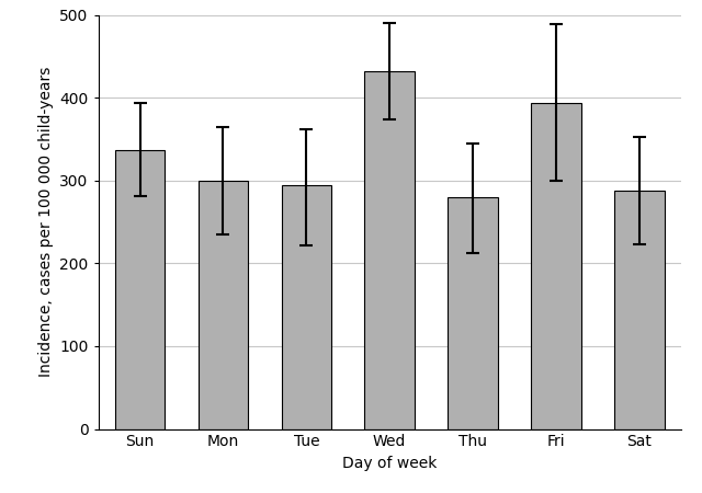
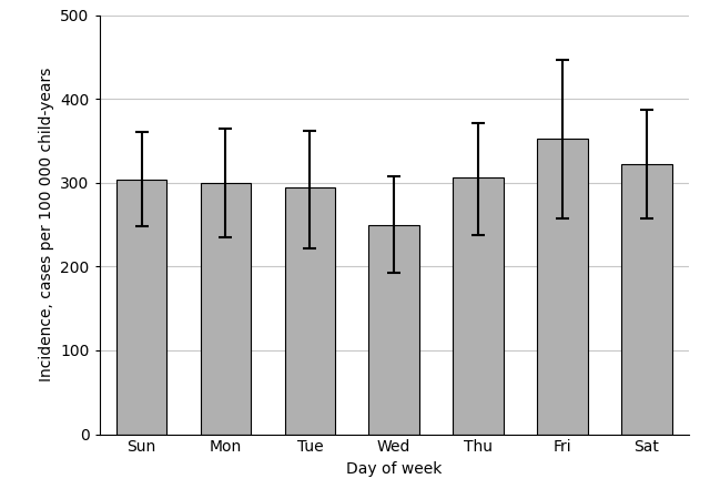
Sun: 336 -> 303
Wed: 432 -> 250
Thu: 280 -> 306
Fri: 394 -> 352
Sat: 288 -> 322
